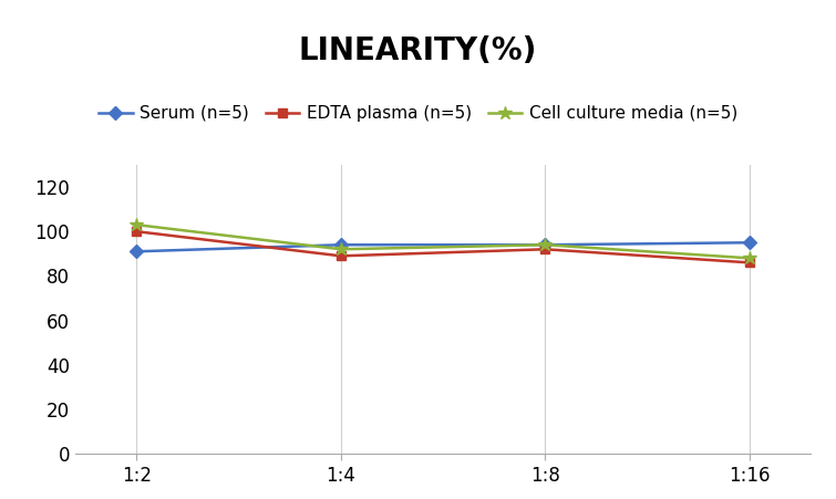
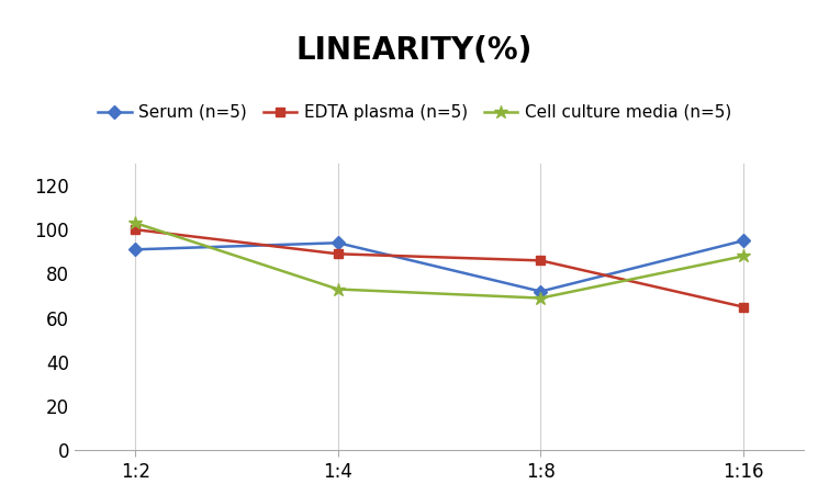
Cell culture media (n=5)/1:4: 92 -> 73
Serum (n=5)/1:8: 94 -> 72
EDTA plasma (n=5)/1:8: 92 -> 86
Cell culture media (n=5)/1:8: 94 -> 69
EDTA plasma (n=5)/1:16: 86 -> 65
